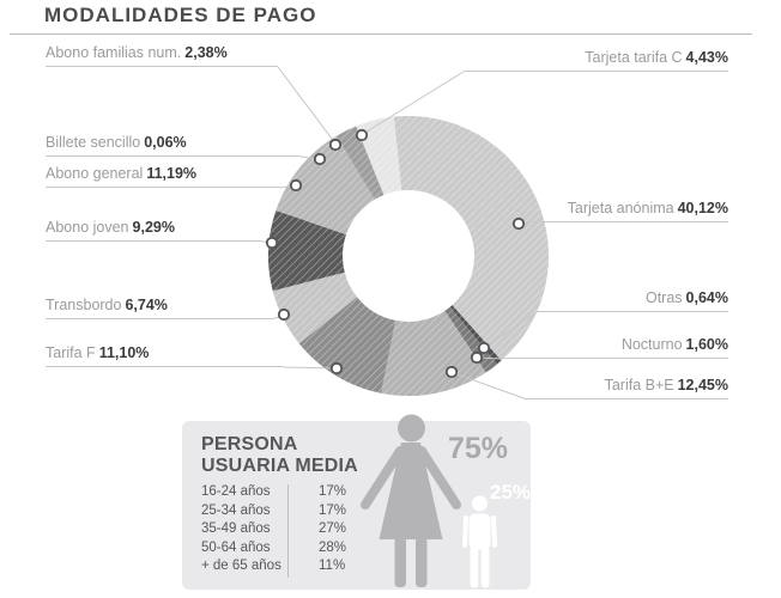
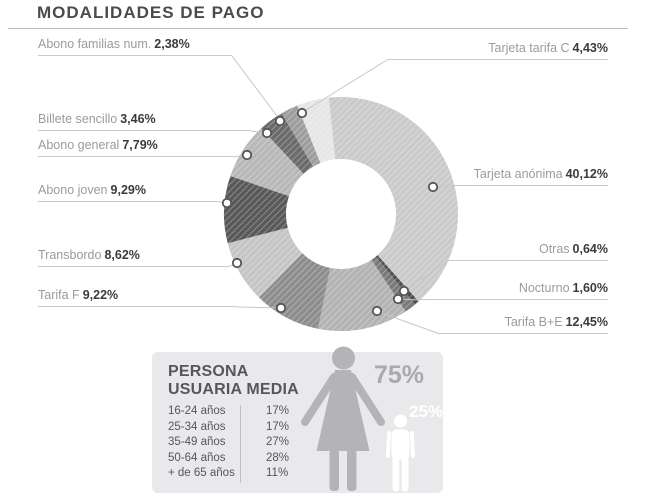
MODALIDADES DE PAGO/Tarifa F: 11,10% -> 9,22%
MODALIDADES DE PAGO/Transbordo: 6,74% -> 8,62%
MODALIDADES DE PAGO/Abono general: 11,19% -> 7,79%
MODALIDADES DE PAGO/Billete sencillo: 0,06% -> 3,46%
